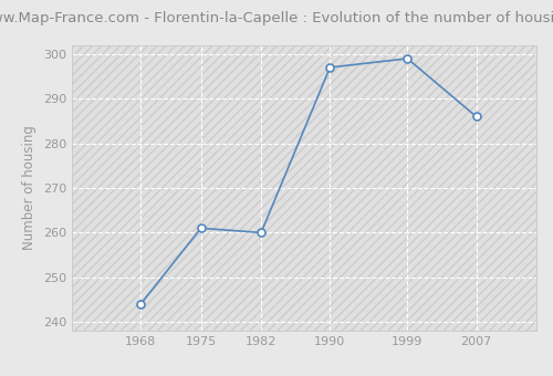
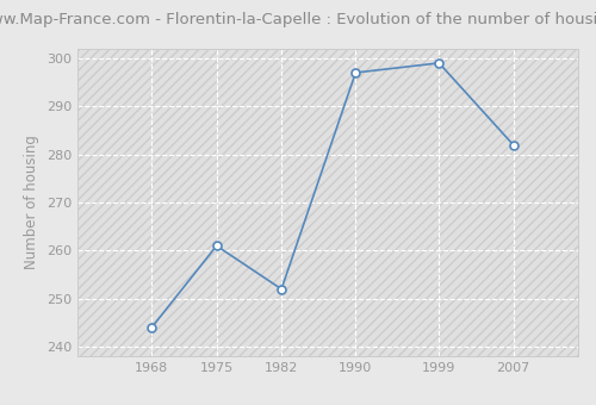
1982: 260 -> 252
2007: 286 -> 282
